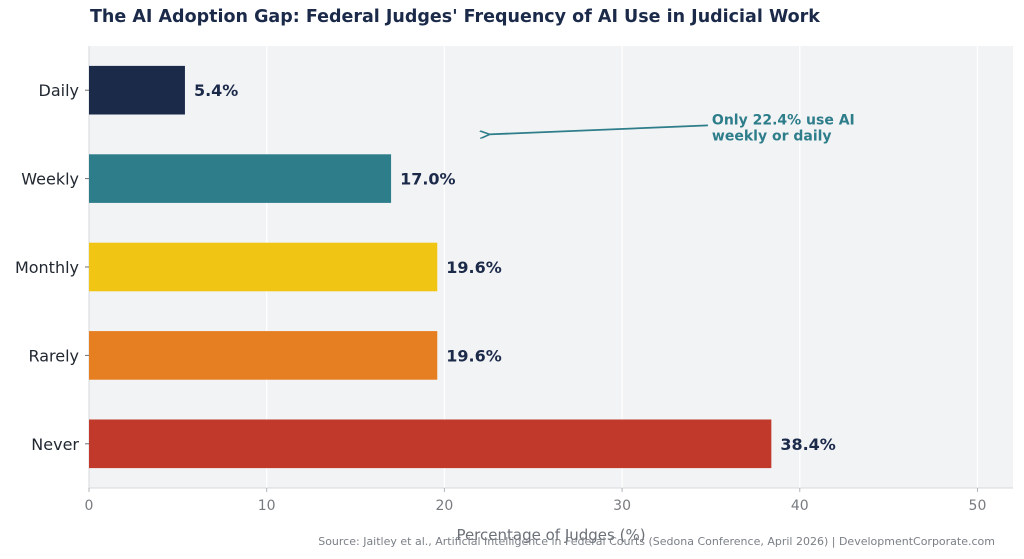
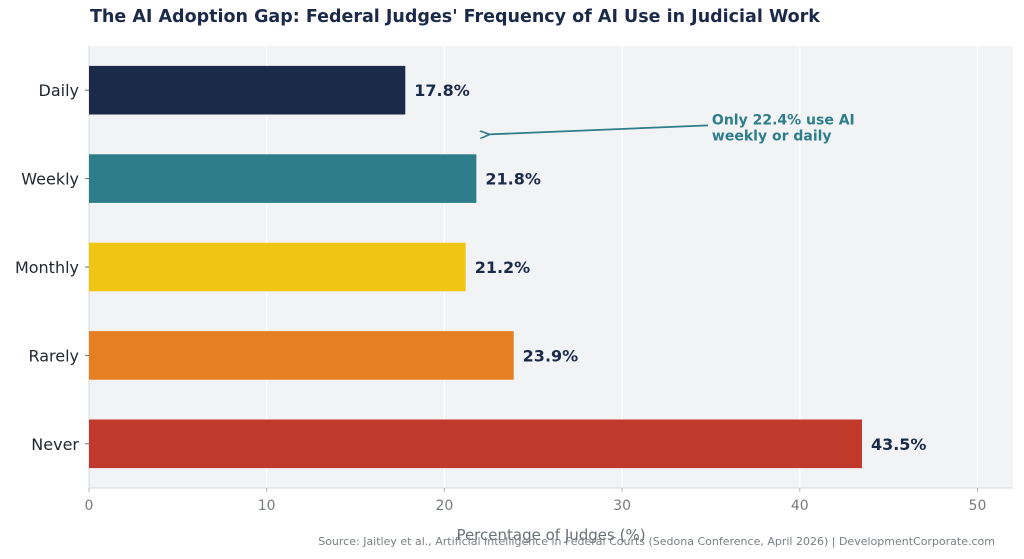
Daily: 5.4% -> 17.8%
Weekly: 17.0% -> 21.8%
Monthly: 19.6% -> 21.2%
Rarely: 19.6% -> 23.9%
Never: 38.4% -> 43.5%
